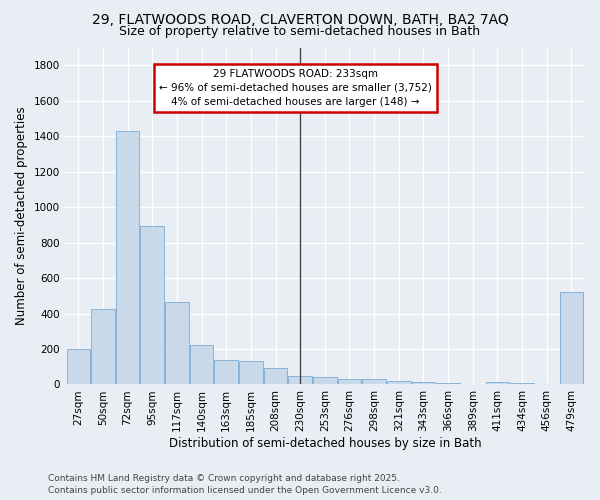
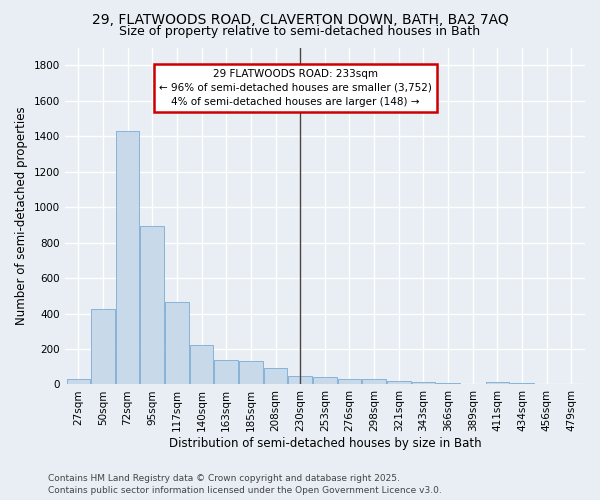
27sqm: 200 -> 30
479sqm: 520 -> 0
